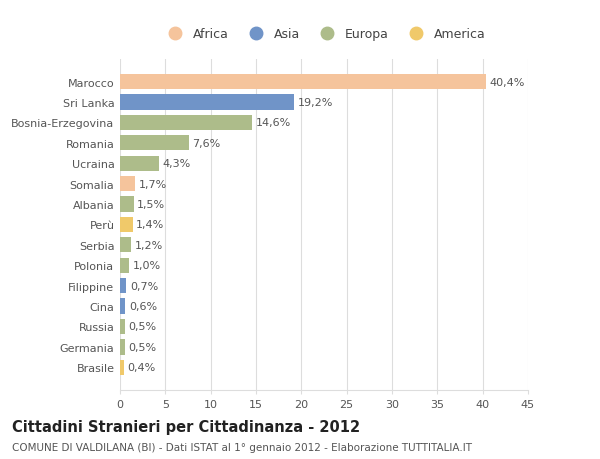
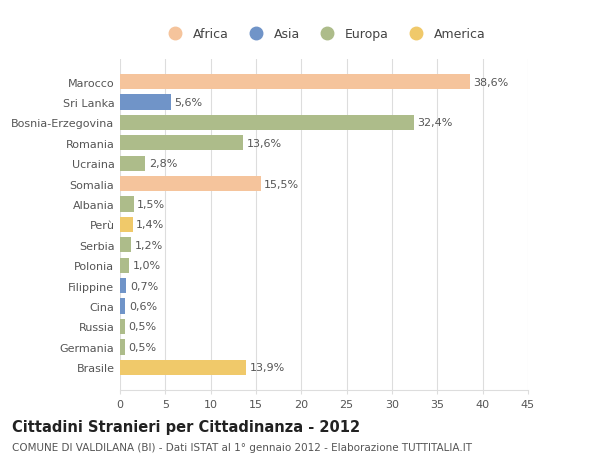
Marocco: 40,4% -> 38,6%
Sri Lanka: 19,2% -> 5,6%
Bosnia-Erzegovina: 14,6% -> 32,4%
Romania: 7,6% -> 13,6%
Ucraina: 4,3% -> 2,8%
Somalia: 1,7% -> 15,5%
Brasile: 0,4% -> 13,9%
